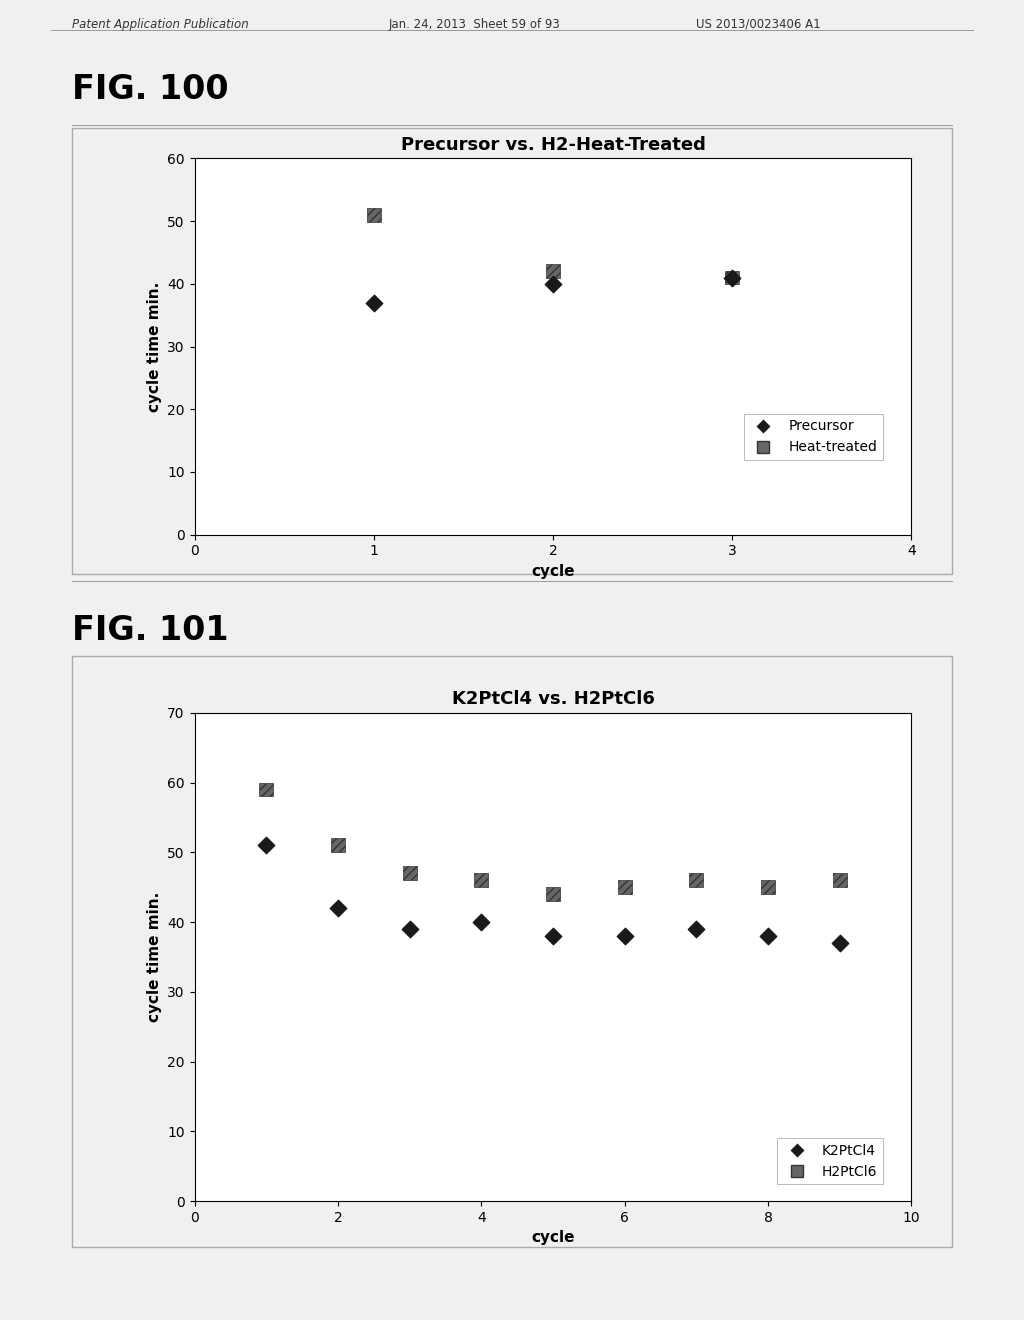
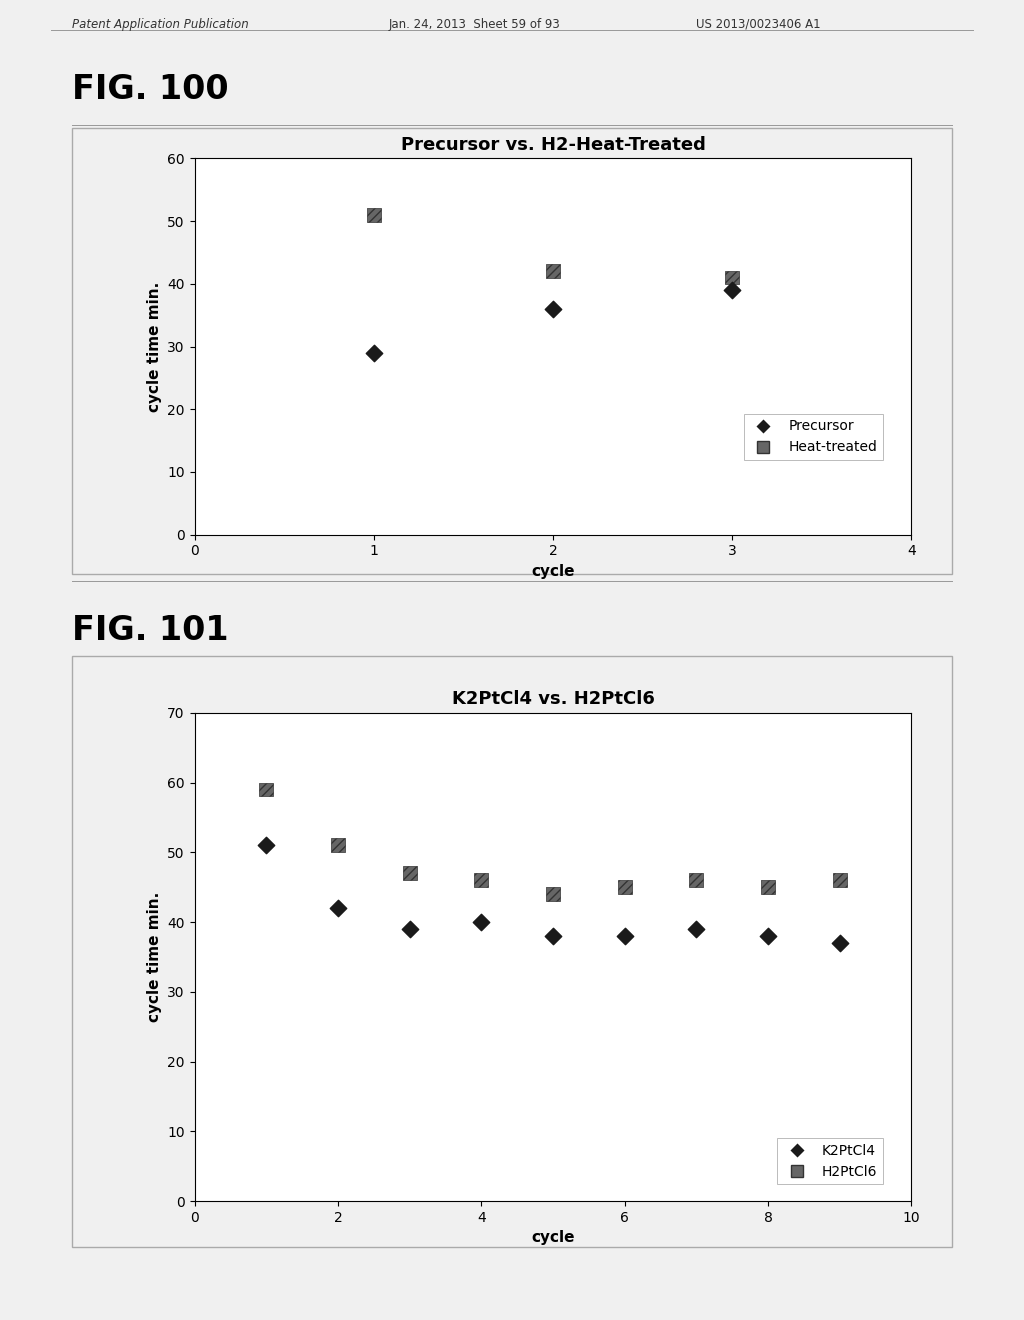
Precursor vs. H2-Heat-Treated/Precursor/1: 37 -> 29
Precursor vs. H2-Heat-Treated/Precursor/2: 40 -> 36
Precursor vs. H2-Heat-Treated/Precursor/3: 41 -> 39
